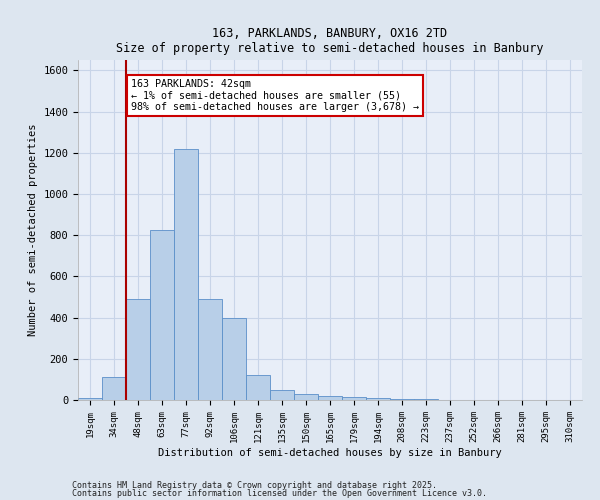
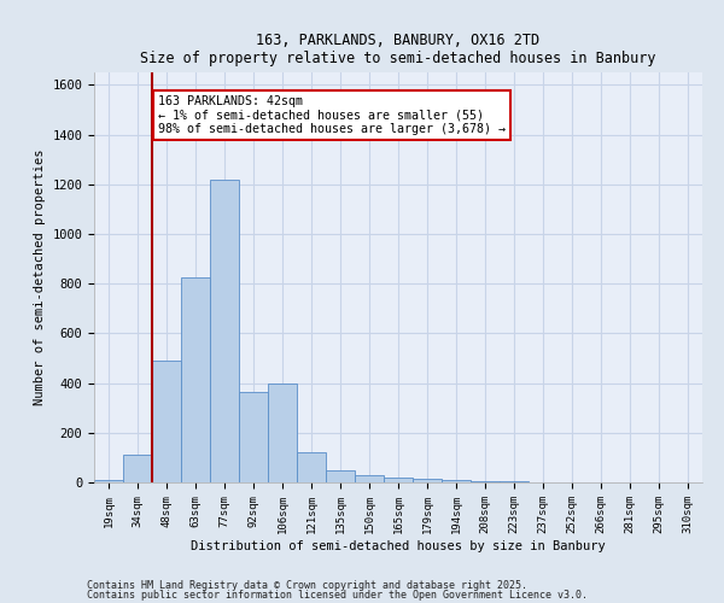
92sqm: 490 -> 365
